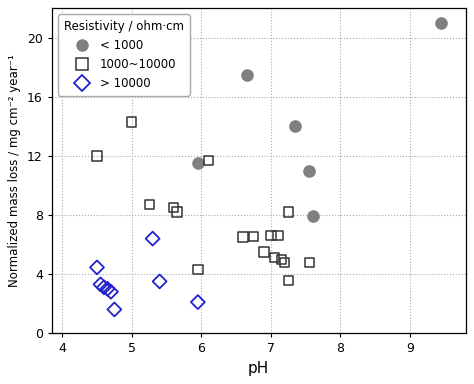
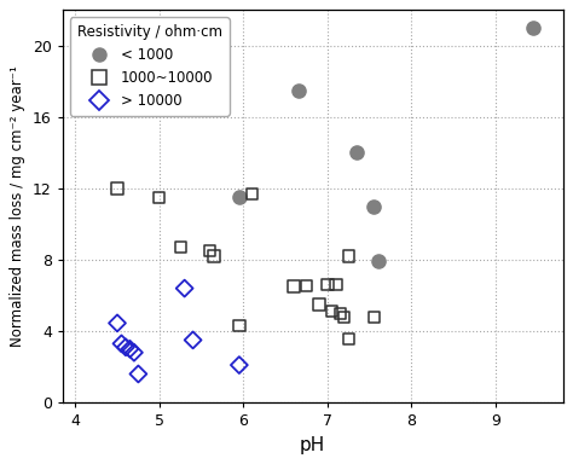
1000~10000/5: 14.3 -> 11.5
